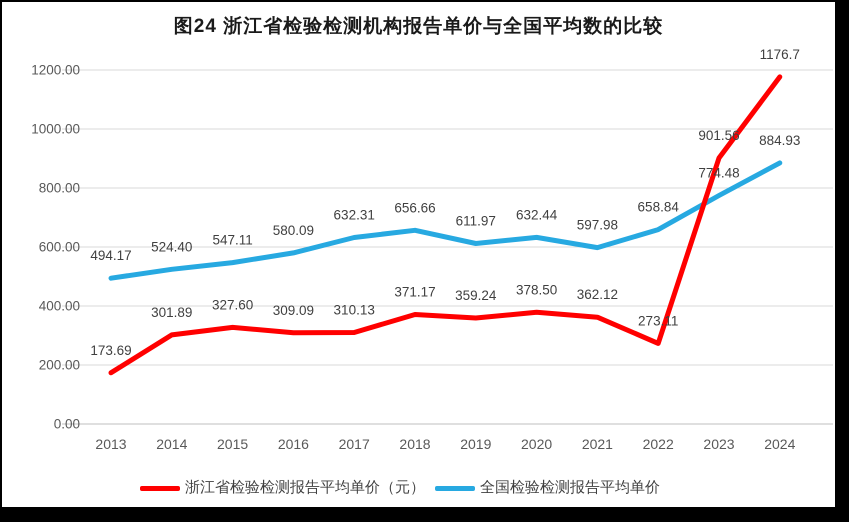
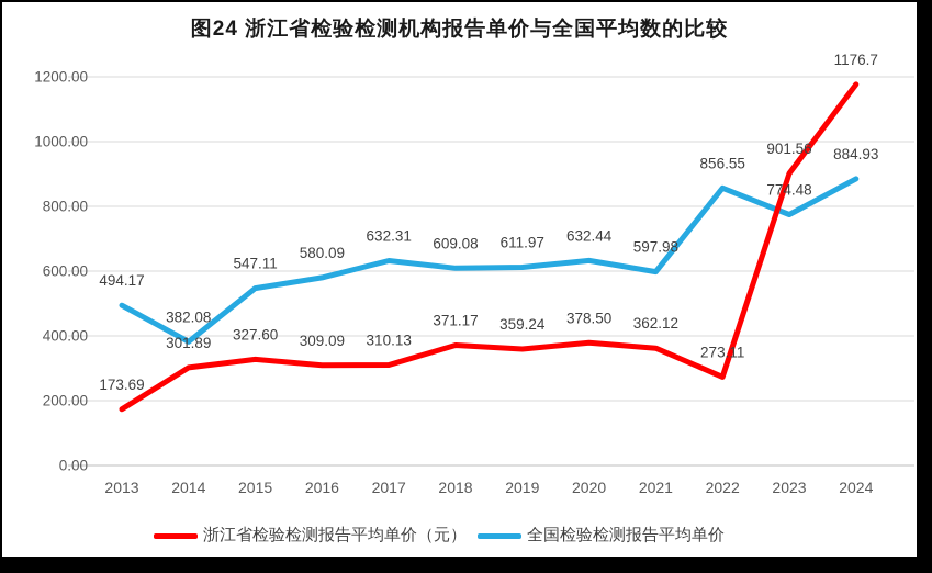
全国检验检测报告平均单价/2014: 524.40 -> 382.08
全国检验检测报告平均单价/2018: 656.66 -> 609.08
全国检验检测报告平均单价/2022: 658.84 -> 856.55
